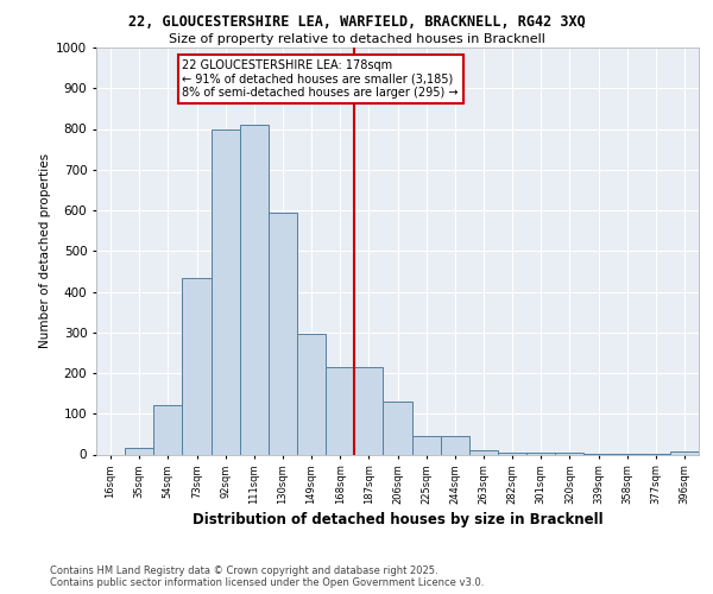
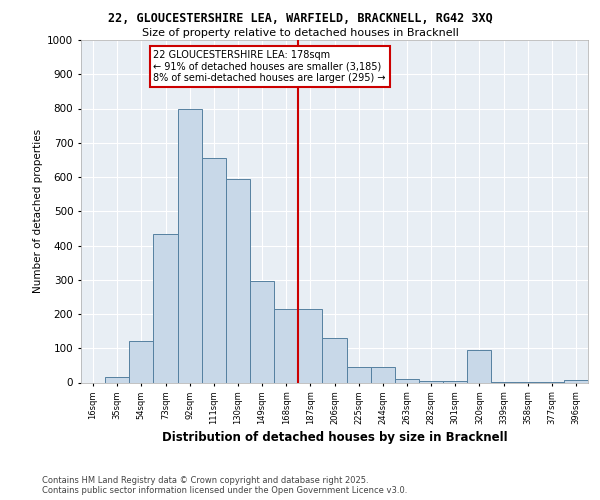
111sqm: 810 -> 655
320sqm: 5 -> 95
